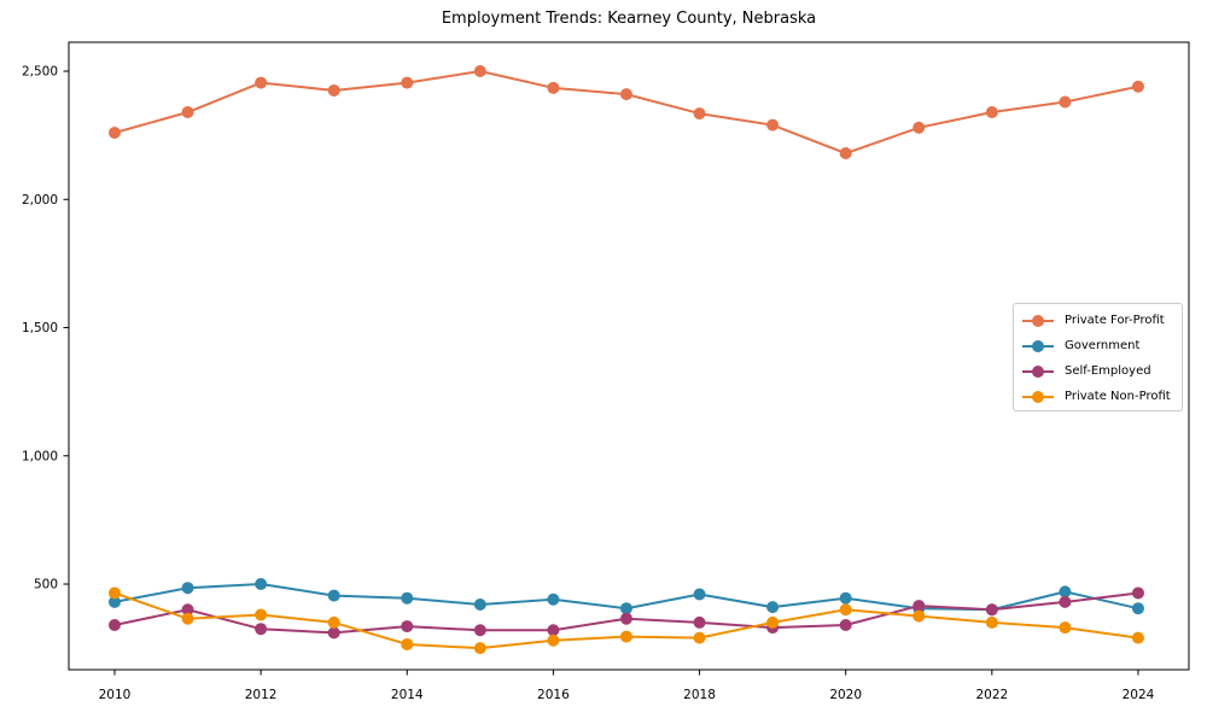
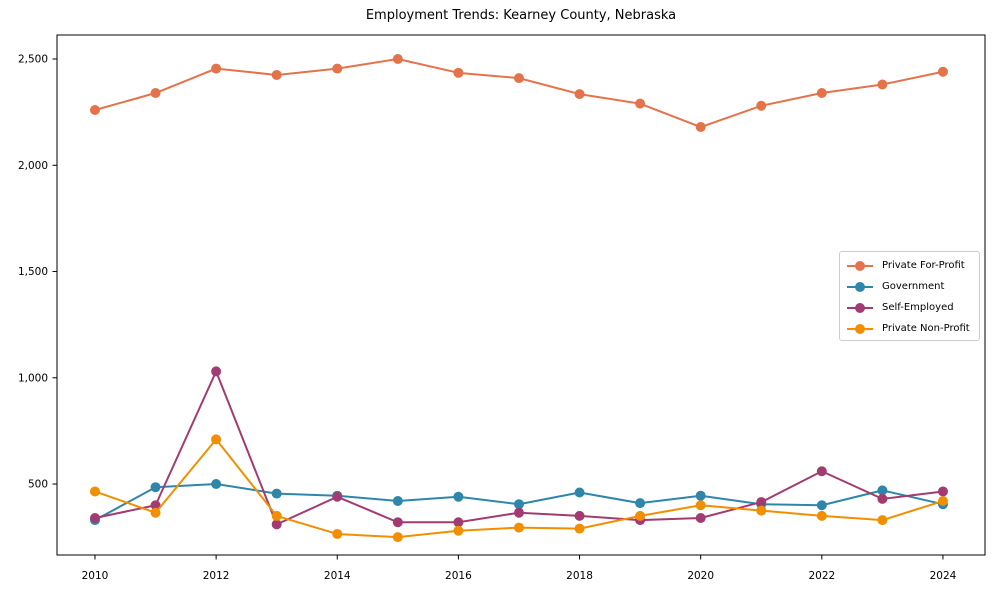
Government/2010: 430 -> 330
Self-Employed/2012: 320 -> 1030
Private Non-Profit/2012: 380 -> 710
Self-Employed/2014: 340 -> 440
Self-Employed/2022: 400 -> 560
Private Non-Profit/2024: 290 -> 420
